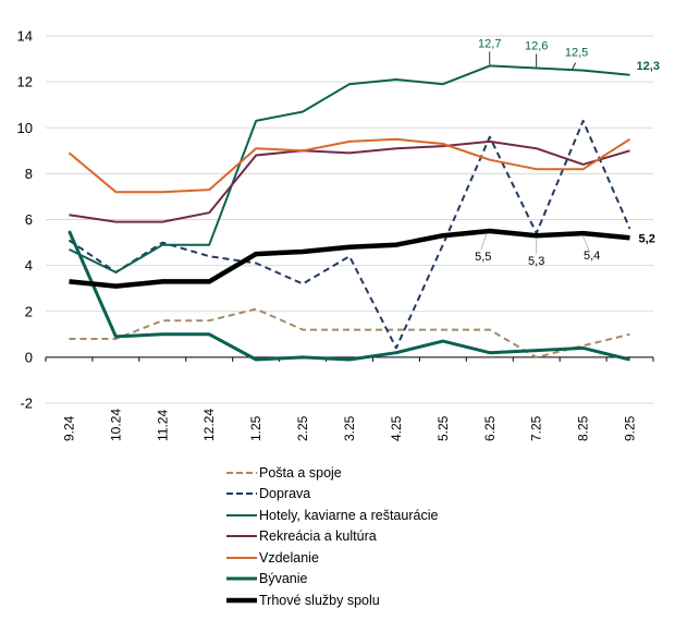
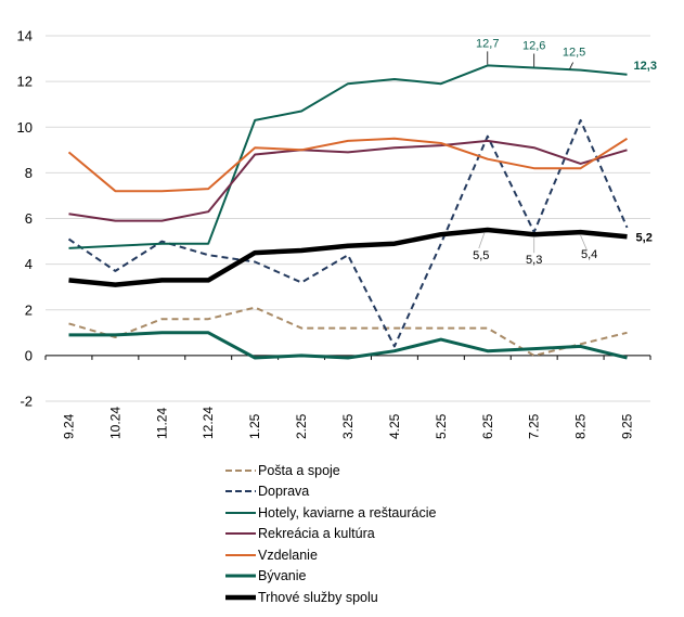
Pošta a spoje/9.24: 0.8 -> 1.4
Bývanie/9.24: 5.5 -> 0.9
Hotely, kaviarne a reštaurácie/10.24: 3.7 -> 4.8
